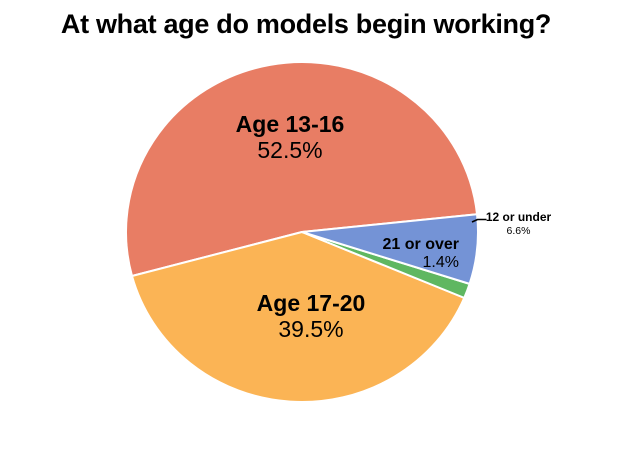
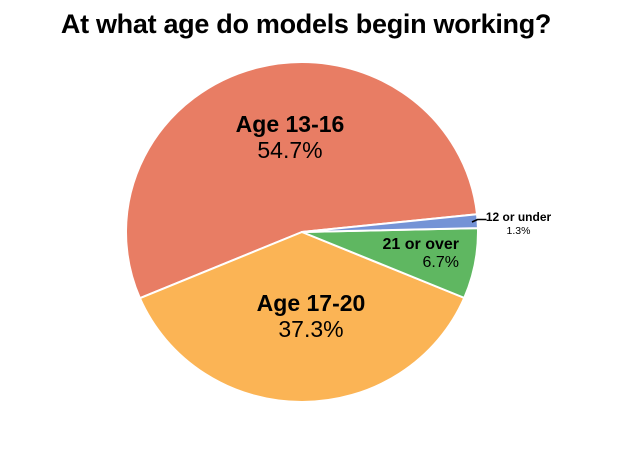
Age 13-16: 52.5% -> 54.7%
Age 17-20: 39.5% -> 37.3%
21 or over: 1.4% -> 6.7%
12 or under: 6.6% -> 1.3%
